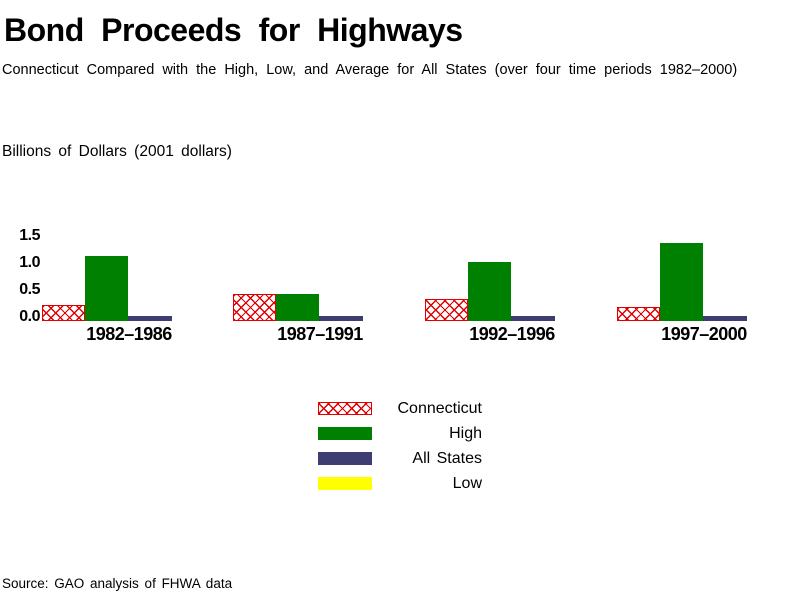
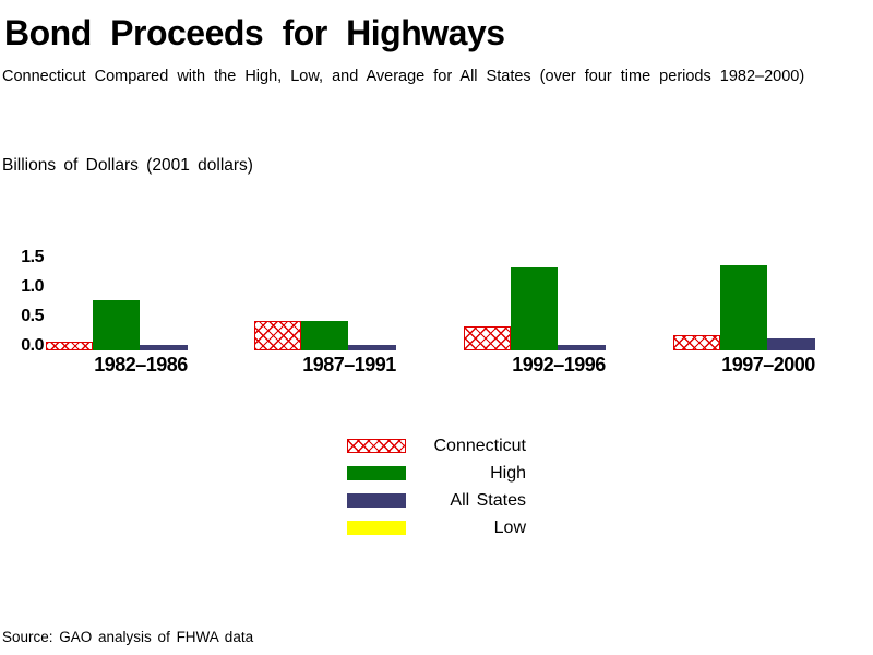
Connecticut/1982–1986: 0.3 -> 0.1
High/1982–1986: 1.2 -> 0.8
High/1992–1996: 1.1 -> 1.4
All States/1997–2000: 0.1 -> 0.2
